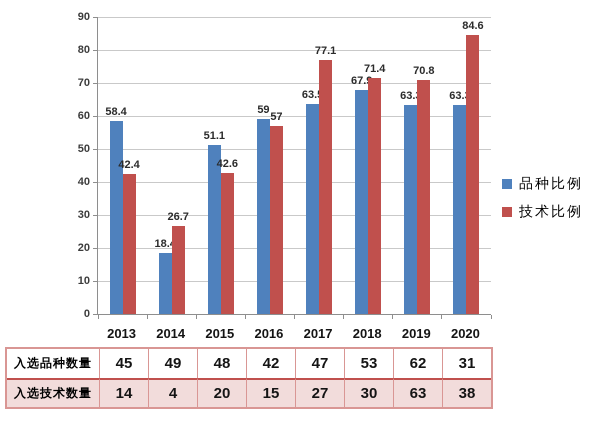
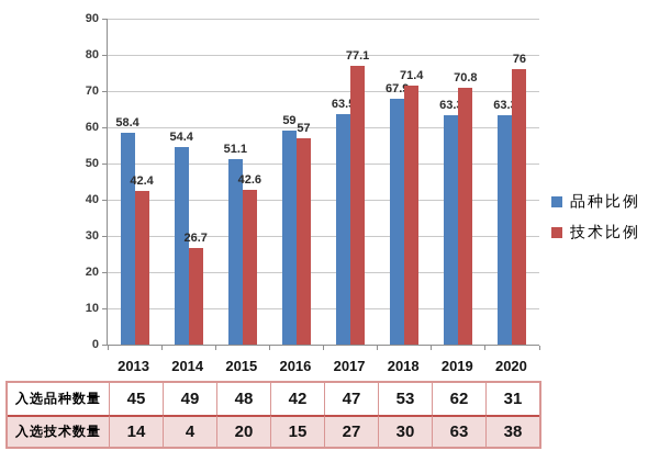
品种比例/2014: 18.4 -> 54.4
技术比例/2020: 84.6 -> 76
